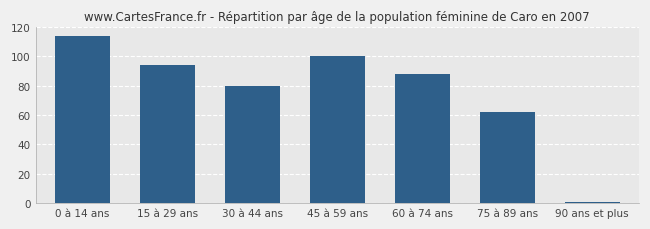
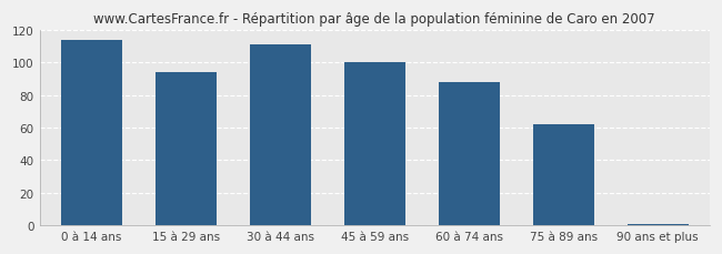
30 à 44 ans: 80 -> 111
